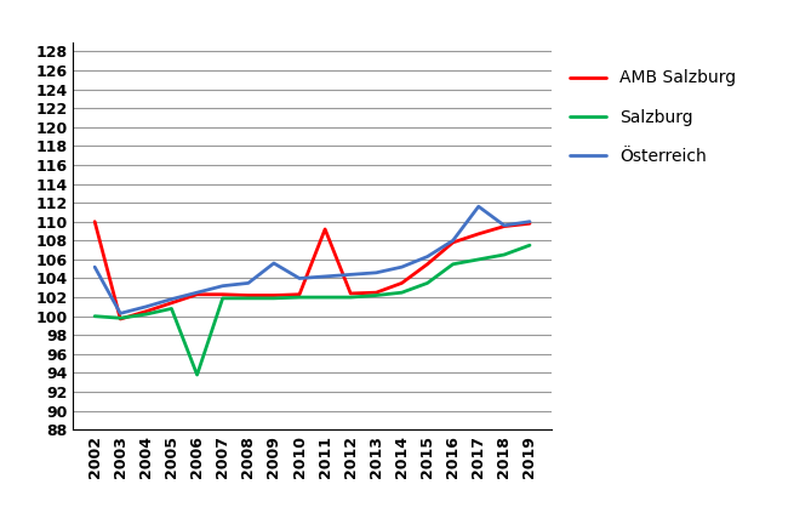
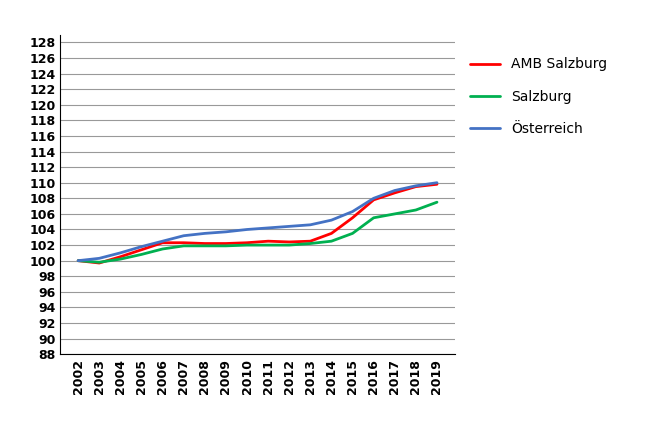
AMB Salzburg/2002: 110.0 -> 100.0
Österreich/2002: 105.2 -> 100.0
Salzburg/2006: 93.8 -> 101.5
Österreich/2009: 105.6 -> 103.7
AMB Salzburg/2011: 109.2 -> 102.5
Österreich/2017: 111.6 -> 109.0
